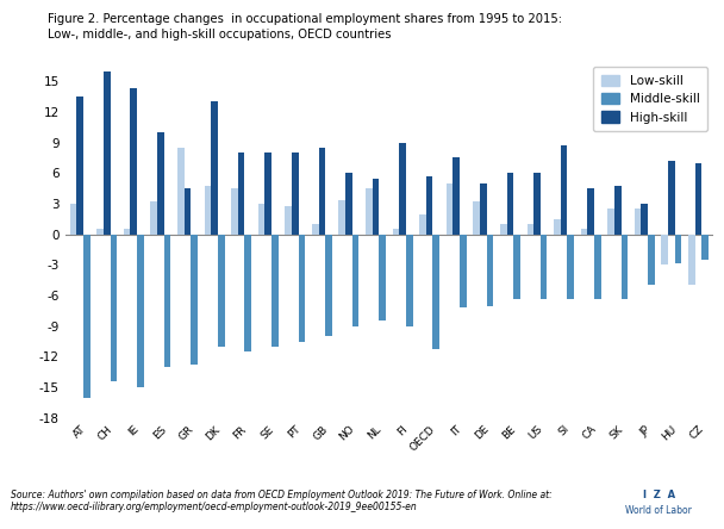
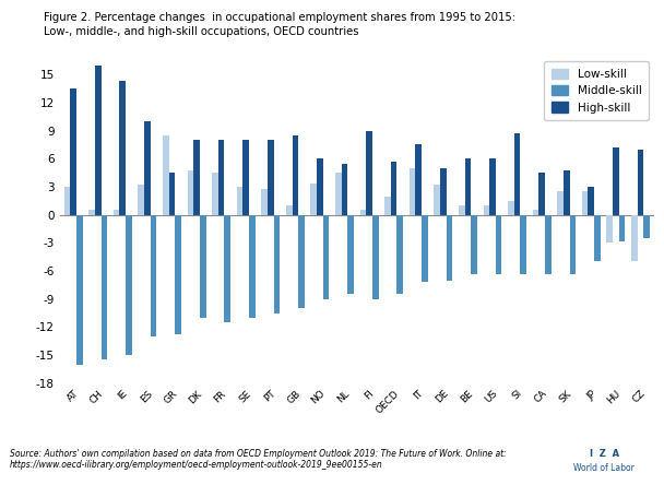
Middle-skill/CH: -14.4 -> -15.5
High-skill/DK: 13.0 -> 8.0
Middle-skill/OECD: -11.2 -> -8.5
